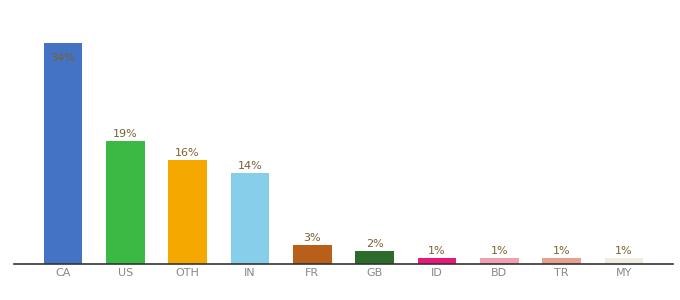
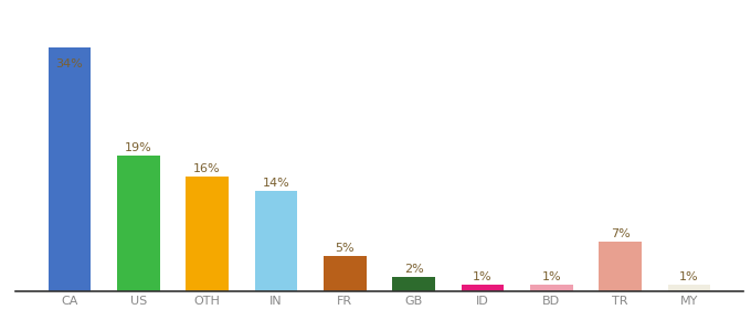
FR: 3% -> 5%
TR: 1% -> 7%
